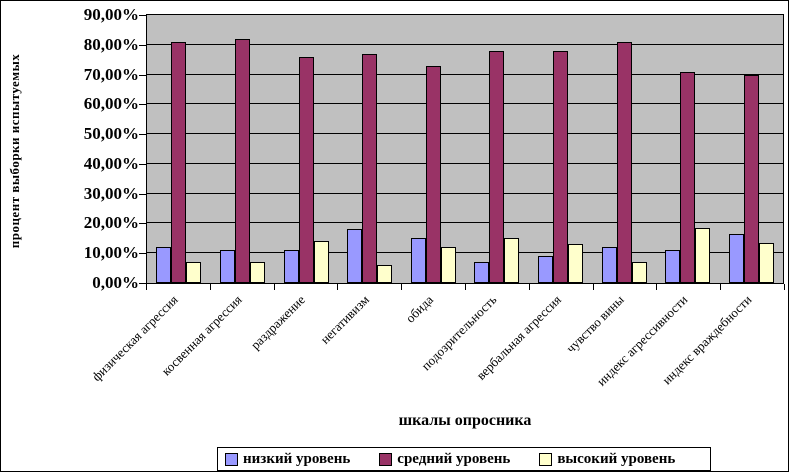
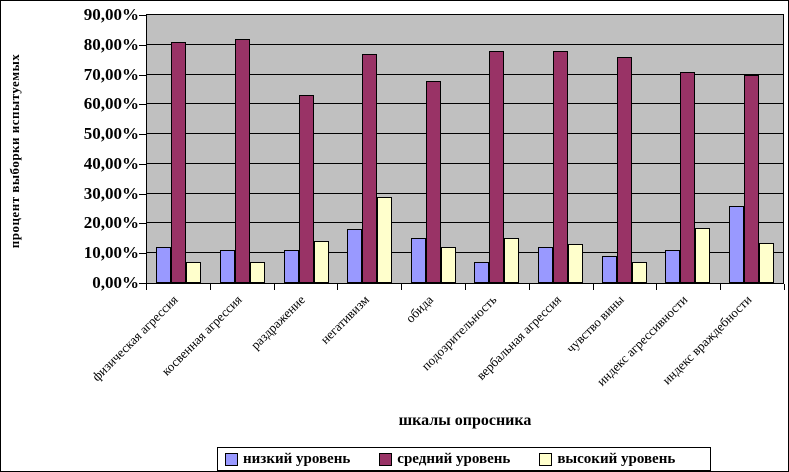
средний уровень/раздражение: 76% -> 63%
высокий уровень/негативизм: 6% -> 29%
средний уровень/обида: 73% -> 68%
низкий уровень/вербальная агрессия: 9% -> 12%
низкий уровень/чувство вины: 12% -> 9%
средний уровень/чувство вины: 81% -> 76%
низкий уровень/индекс враждебности: 16% -> 26%
